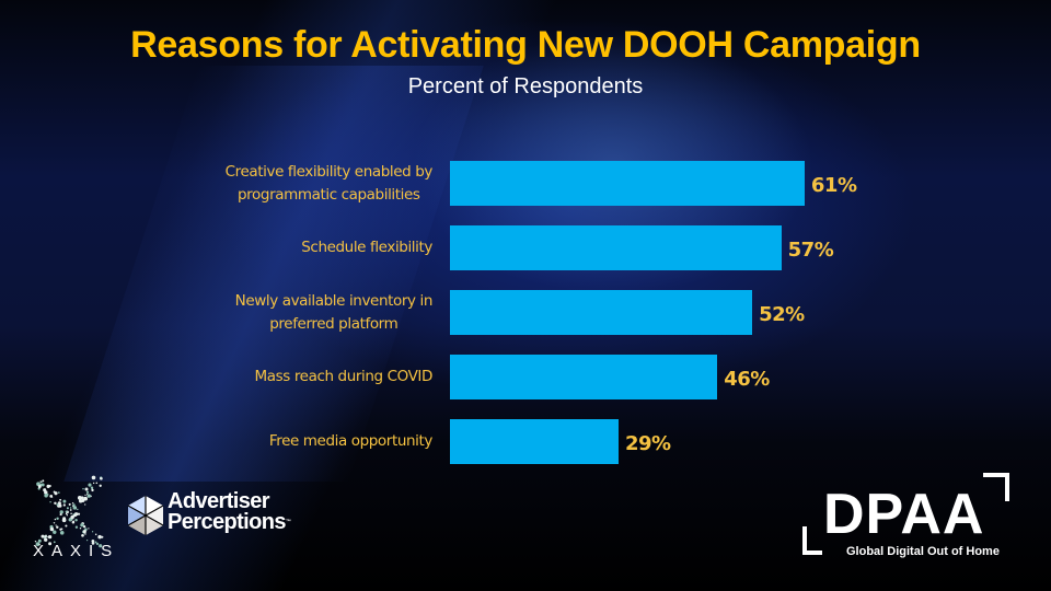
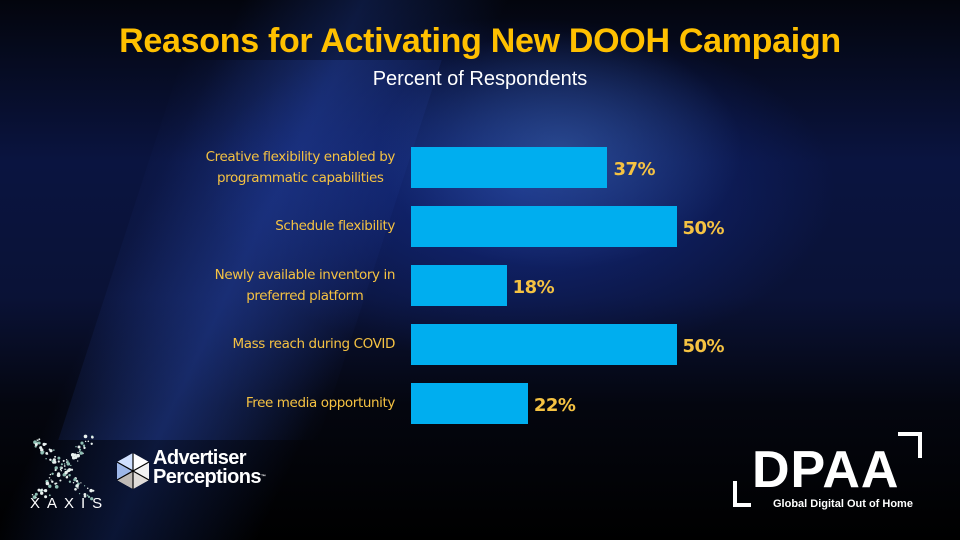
Creative flexibility enabled by programmatic capabilities: 61% -> 37%
Schedule flexibility: 57% -> 50%
Newly available inventory in preferred platform: 52% -> 18%
Mass reach during COVID: 46% -> 50%
Free media opportunity: 29% -> 22%
